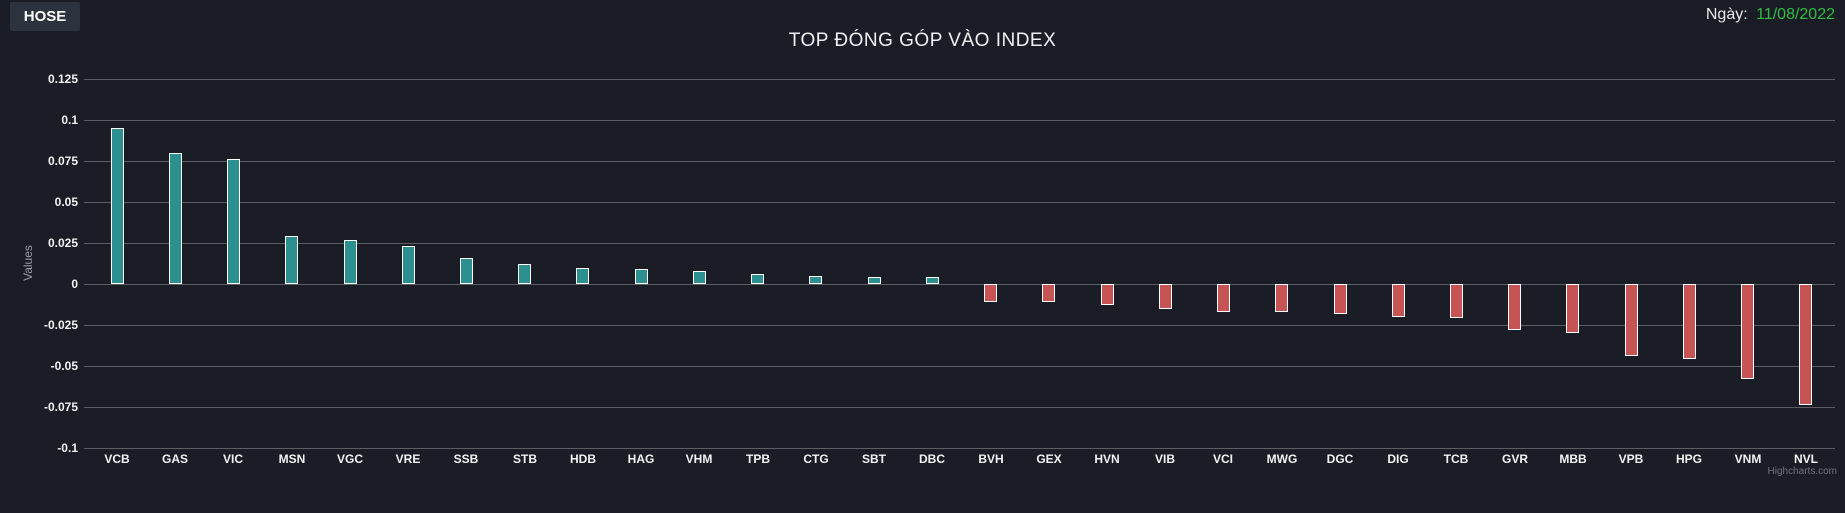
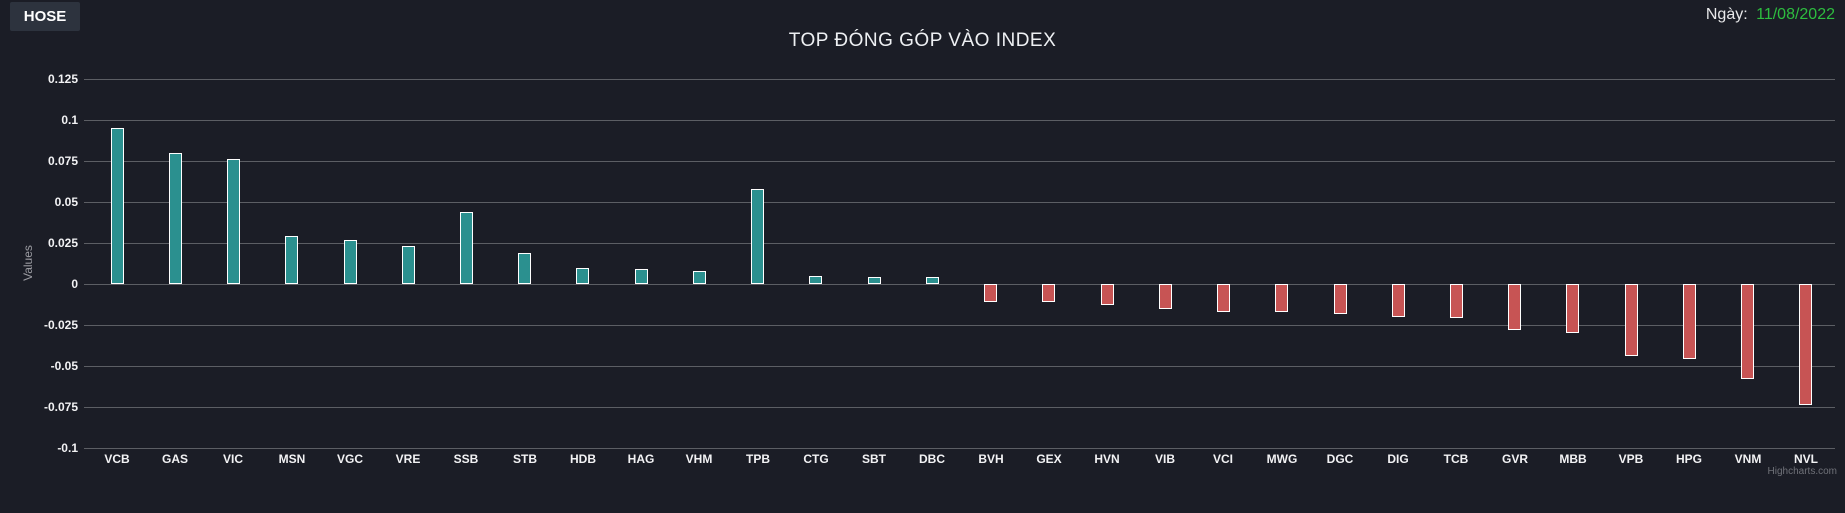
SSB: 0.016 -> 0.044
STB: 0.012 -> 0.019
TPB: 0.006 -> 0.058
